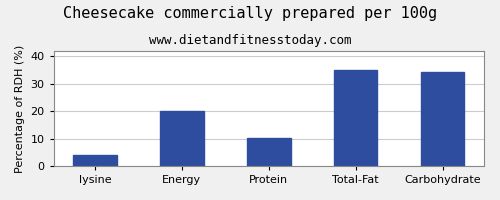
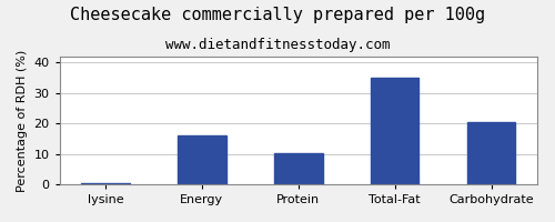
lysine: 4.0 -> 0.4
Energy: 20.0 -> 16.2
Carbohydrate: 34.5 -> 20.3
